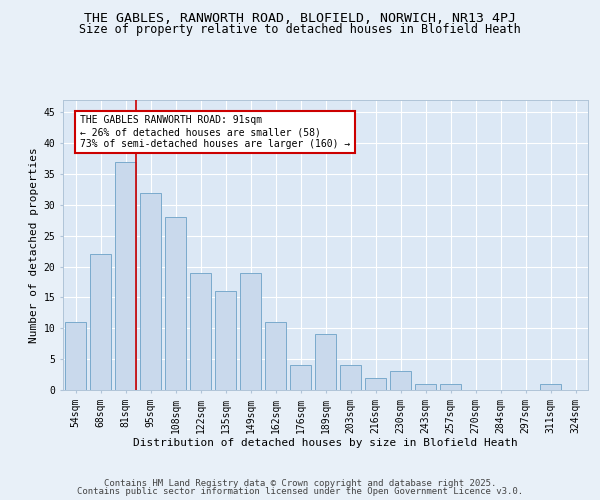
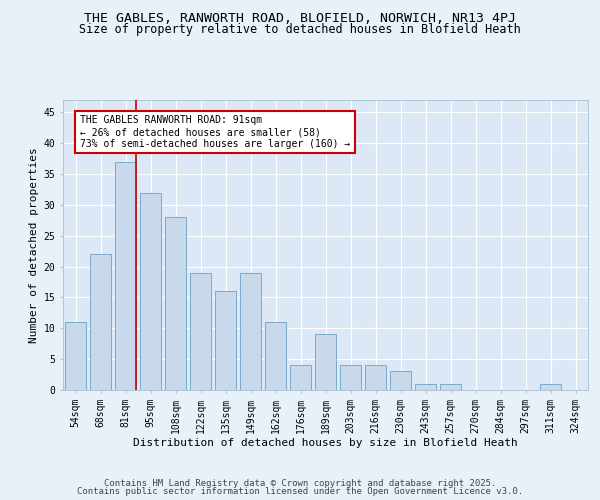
216sqm: 2 -> 4
